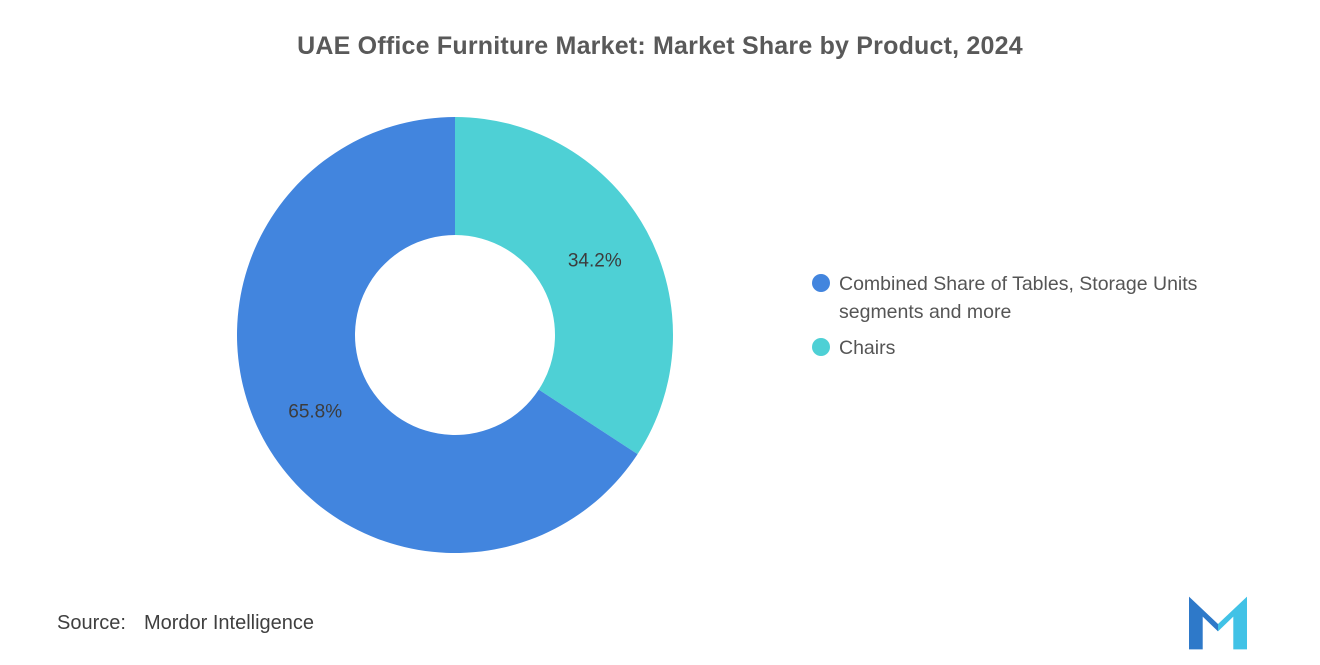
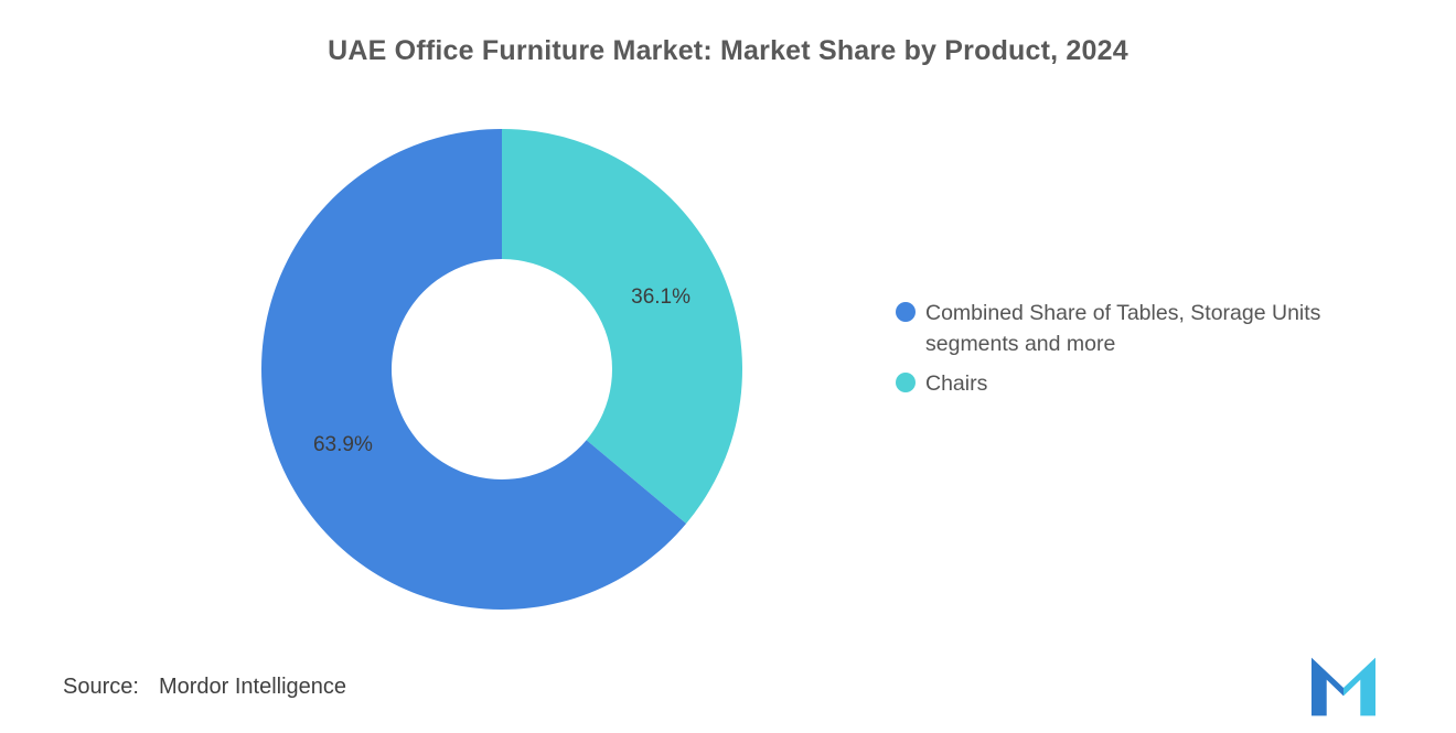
Combined Share of Tables, Storage Units segments and more: 65.8% -> 63.9%
Chairs: 34.2% -> 36.1%
